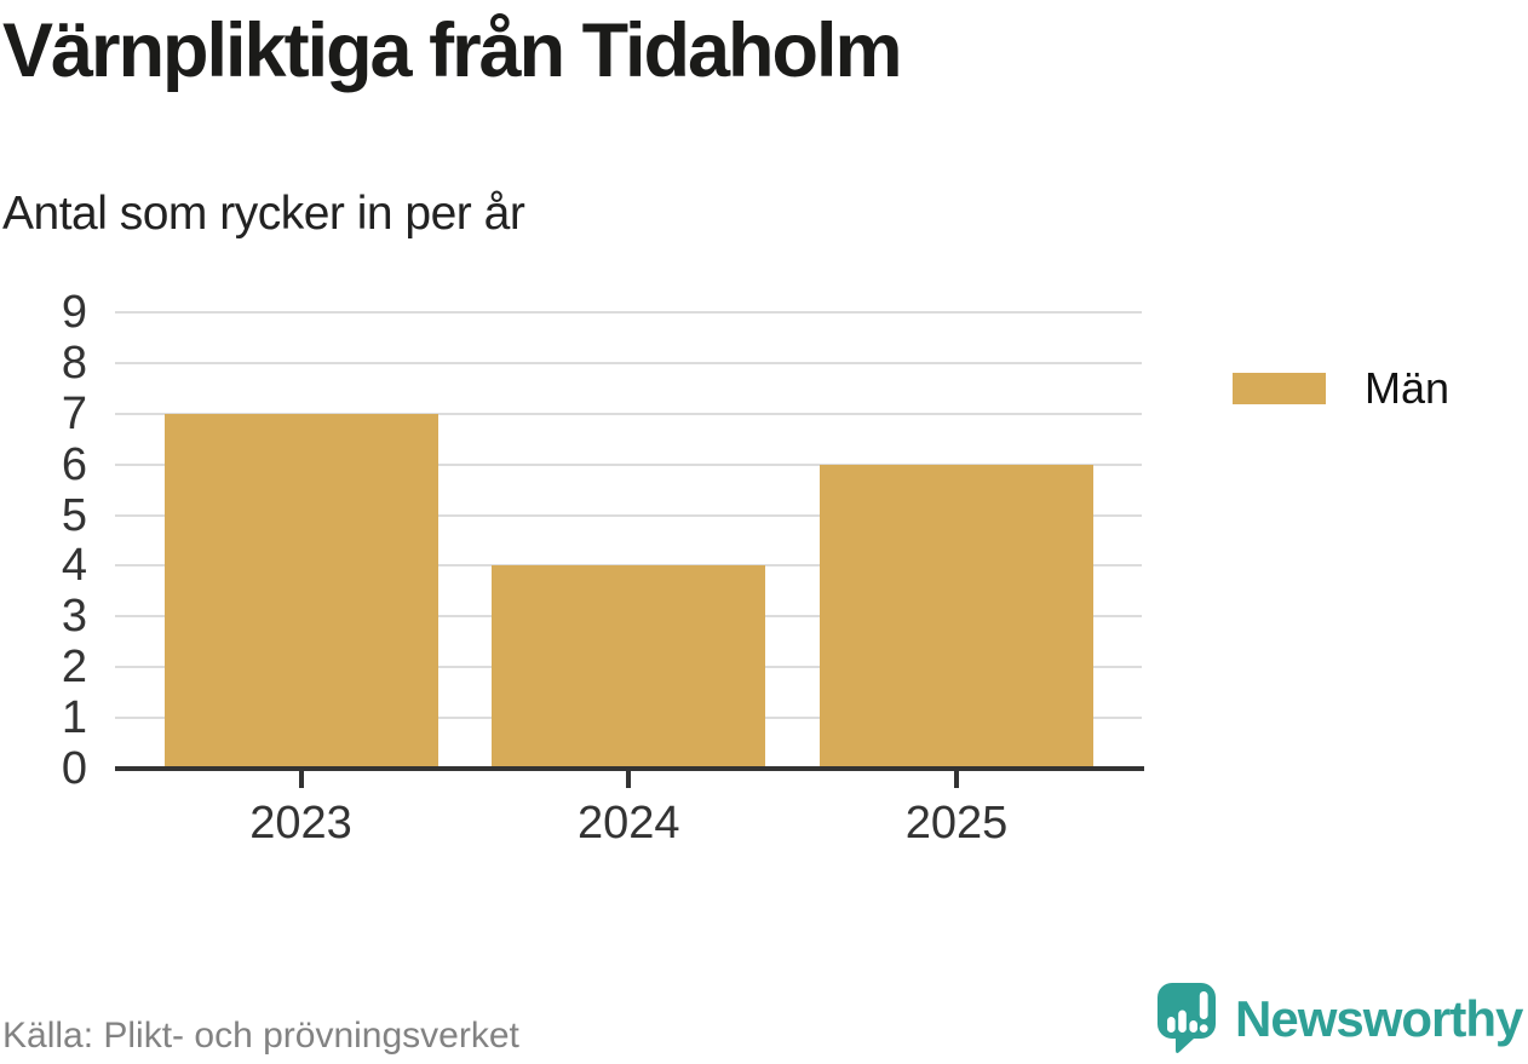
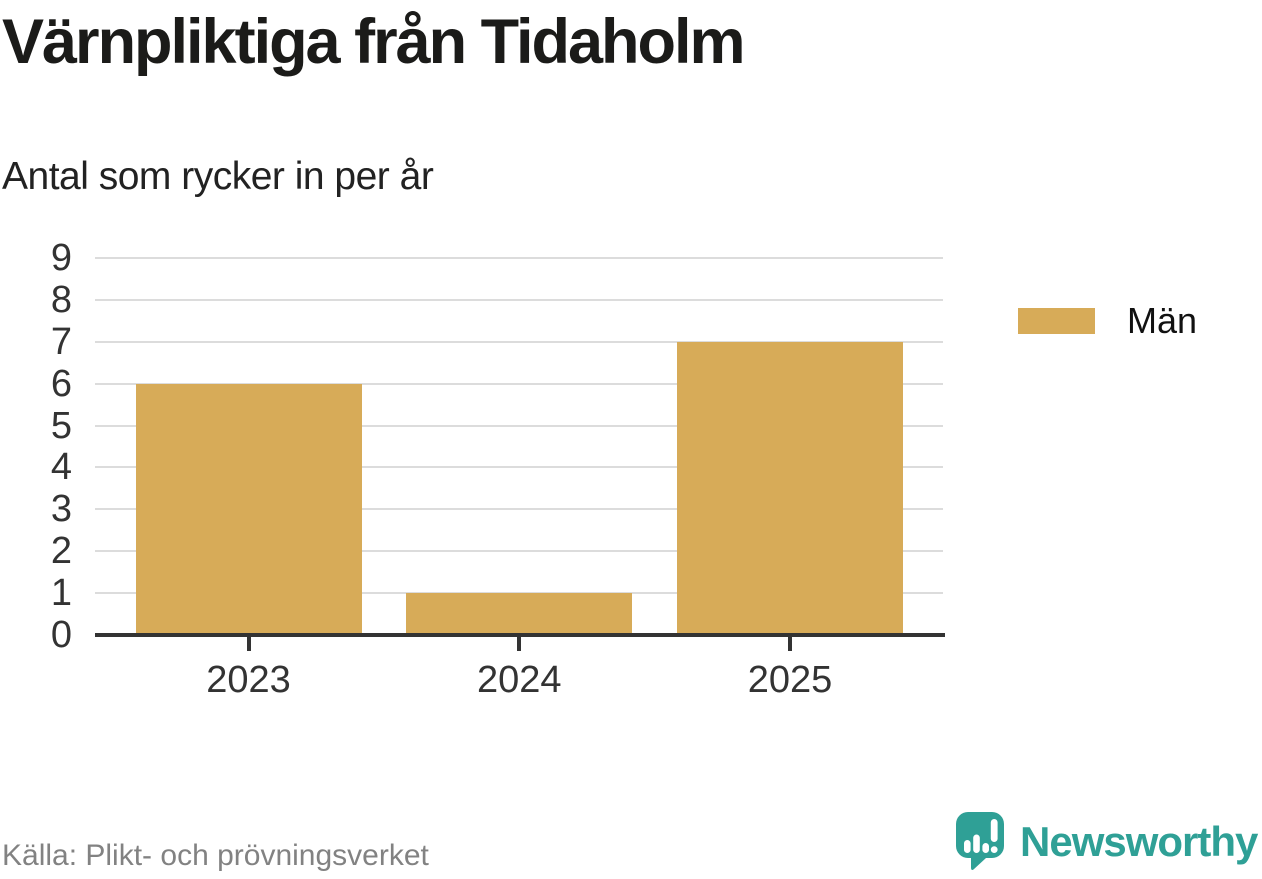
2023: 7 -> 6
2024: 4 -> 1
2025: 6 -> 7
